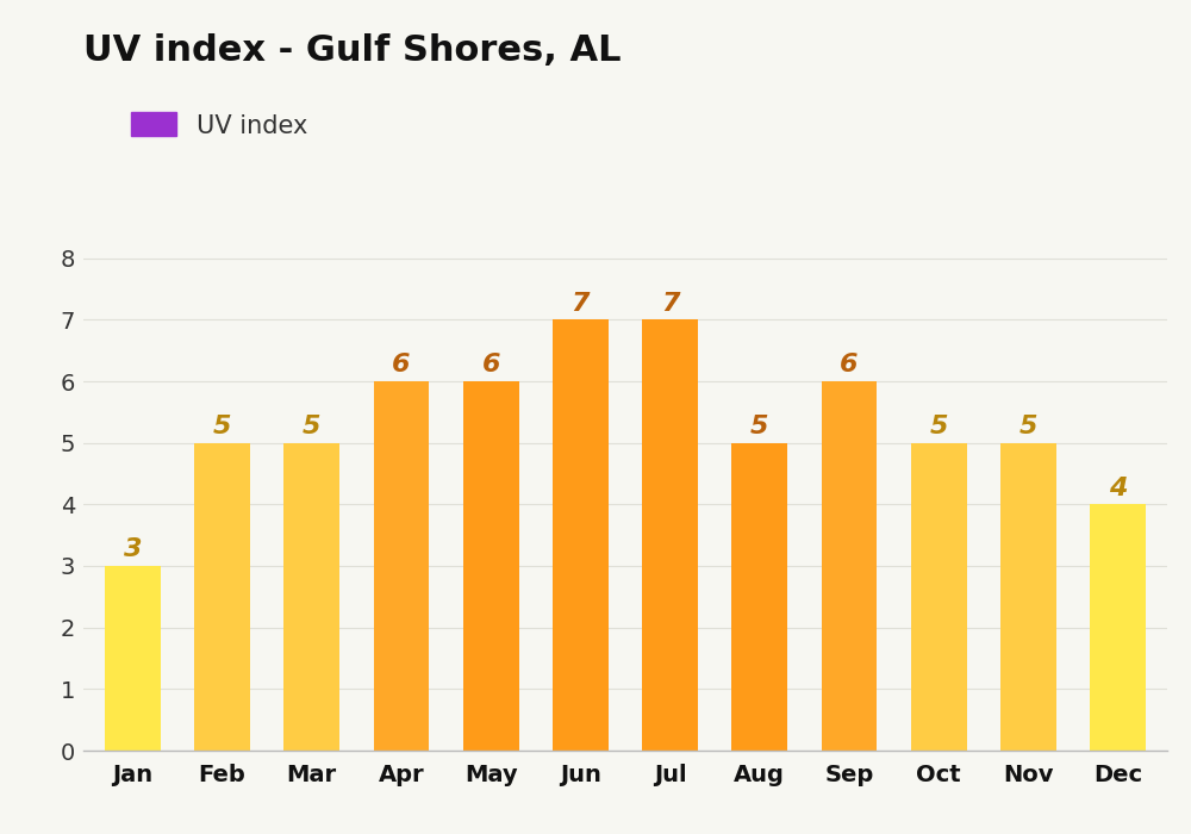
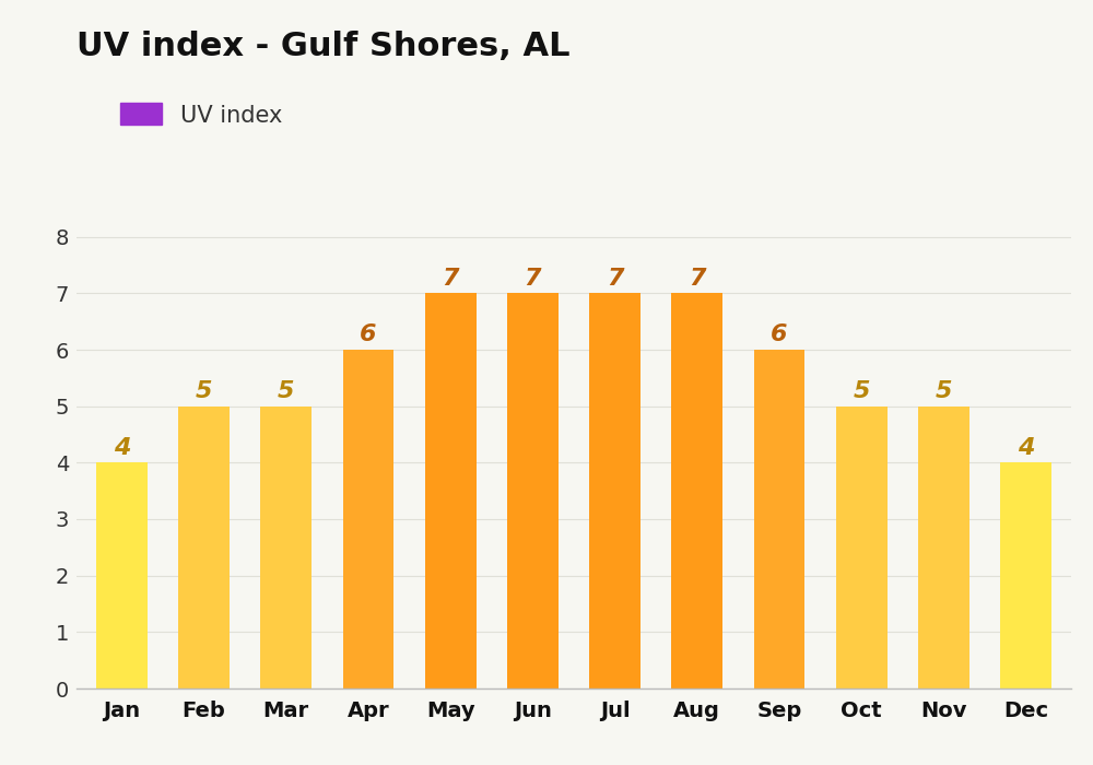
Jan: 3 -> 4
May: 6 -> 7
Aug: 5 -> 7
